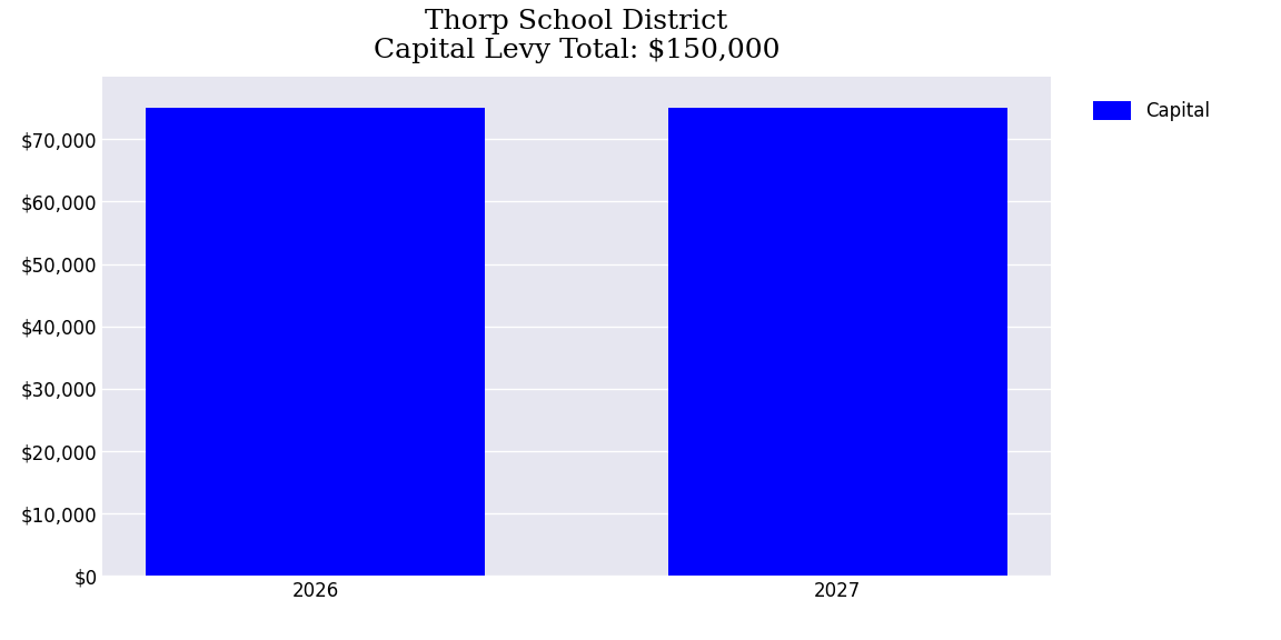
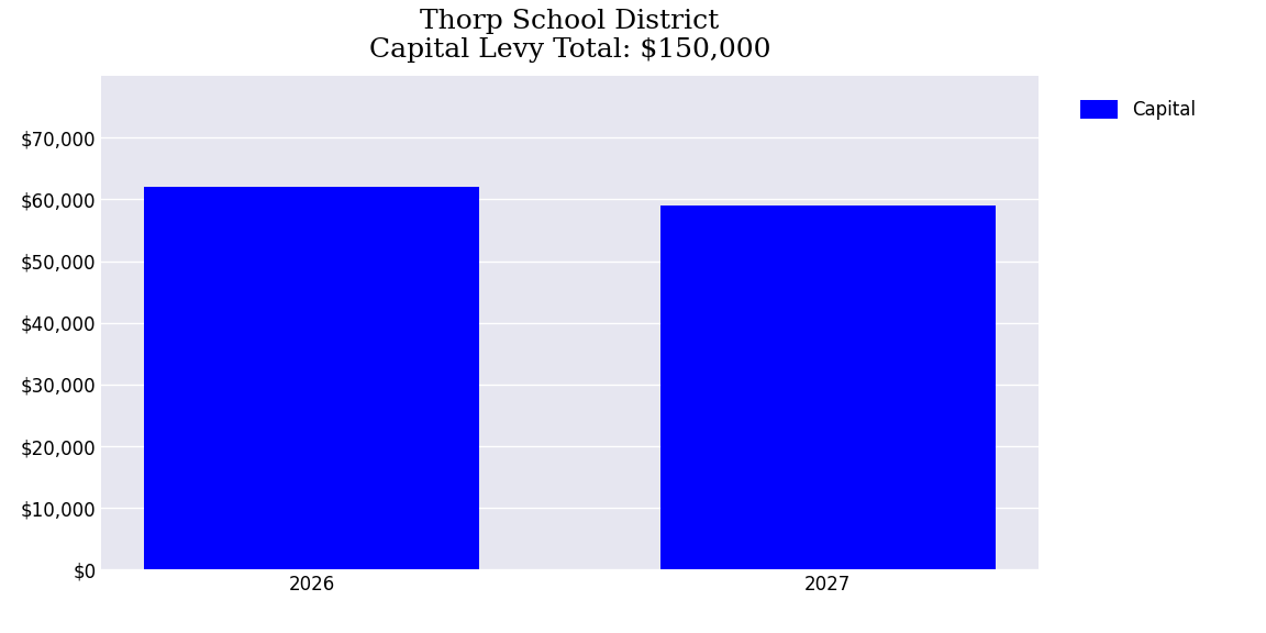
2026: $75,000 -> $62,000
2027: $75,000 -> $59,000
